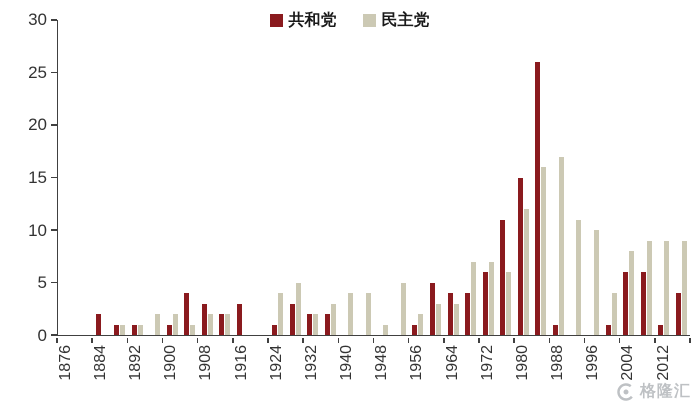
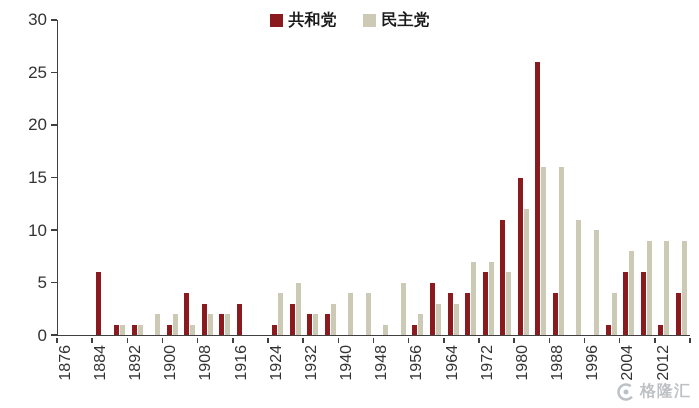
共和党/1884: 2 -> 6
共和党/1988: 1 -> 4
民主党/1988: 17 -> 16
